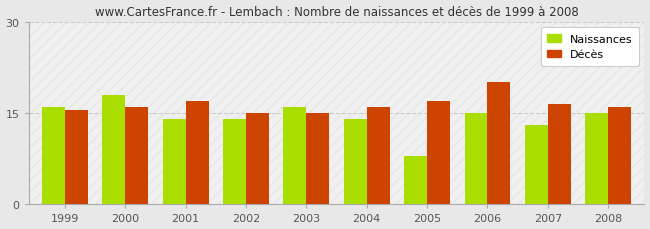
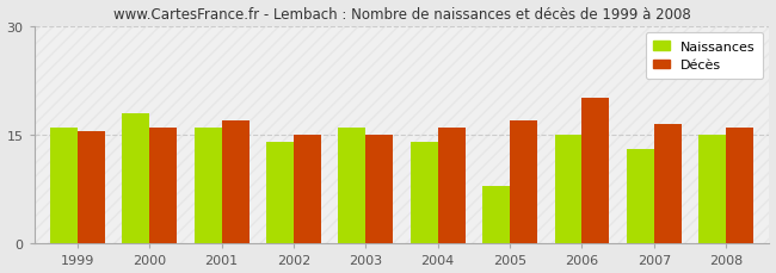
Naissances/2001: 14 -> 16
